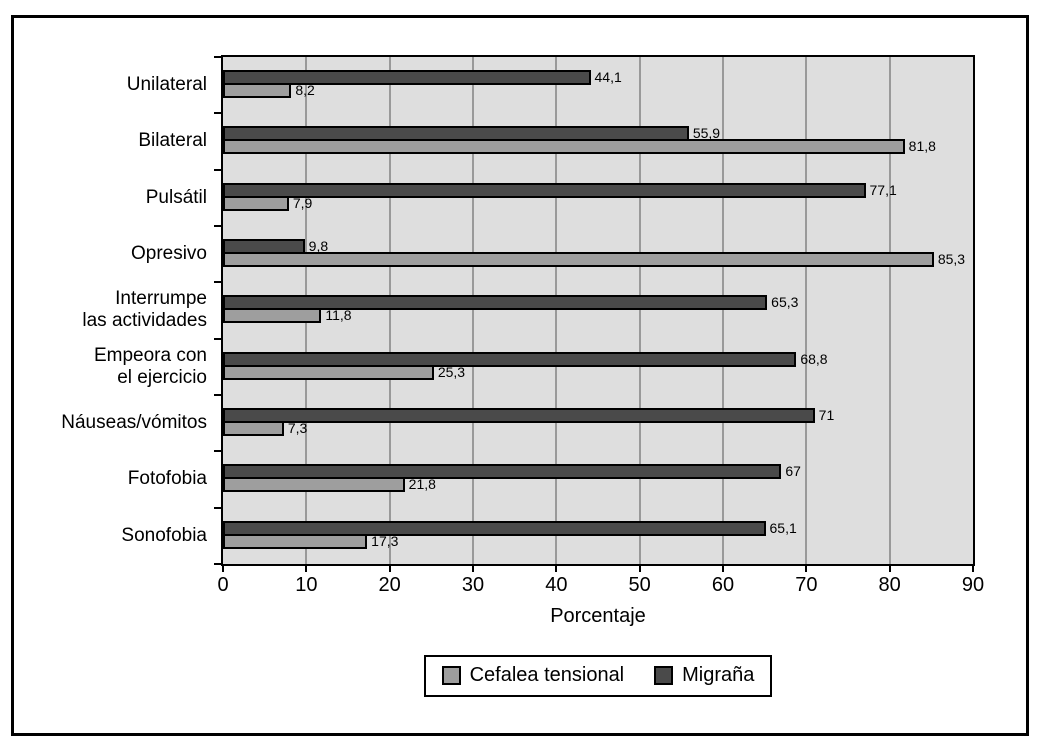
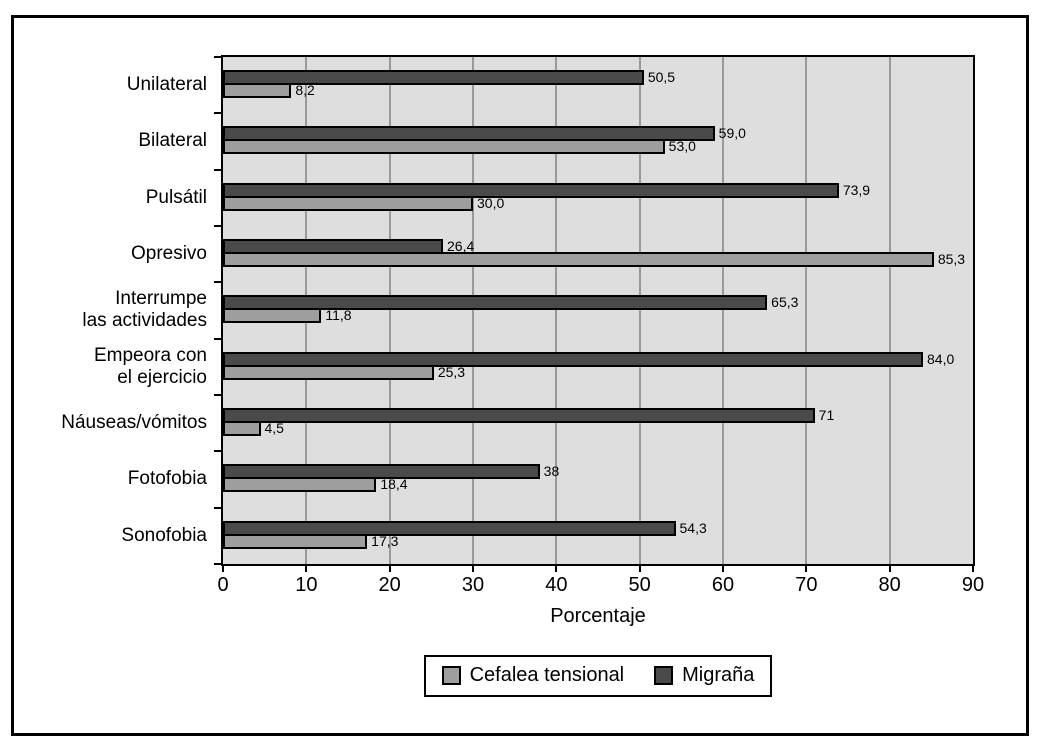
Migraña/Unilateral: 44,1 -> 50,5
Migraña/Bilateral: 55,9 -> 59,0
Cefalea tensional/Bilateral: 81,8 -> 53,0
Migraña/Pulsátil: 77,1 -> 73,9
Cefalea tensional/Pulsátil: 7,9 -> 30,0
Migraña/Opresivo: 9,8 -> 26,4
Migraña/Empeora con el ejercicio: 68,8 -> 84,0
Cefalea tensional/Náuseas/vómitos: 7,3 -> 4,5
Migraña/Fotofobia: 67 -> 38
Cefalea tensional/Fotofobia: 21,8 -> 18,4
Migraña/Sonofobia: 65,1 -> 54,3
